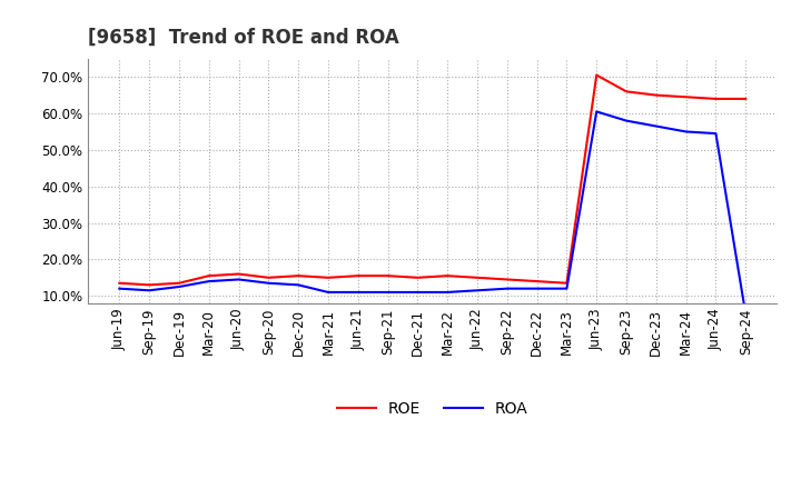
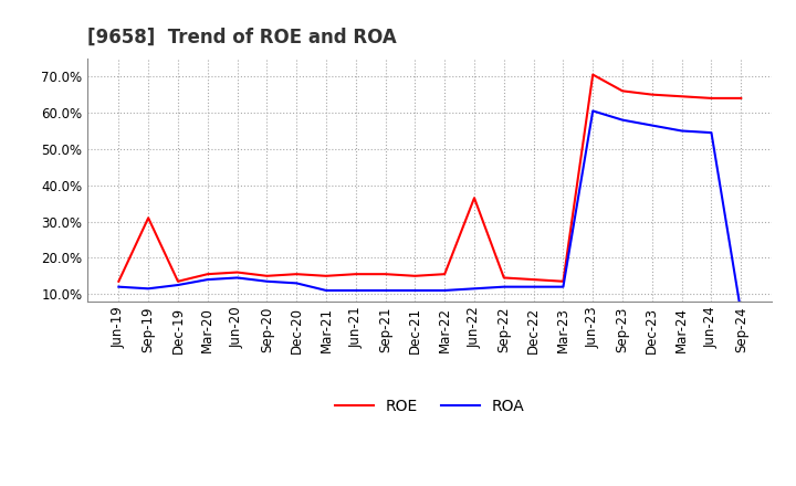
ROE/Sep-19: 13.0% -> 31.0%
ROE/Jun-22: 15.0% -> 36.5%
